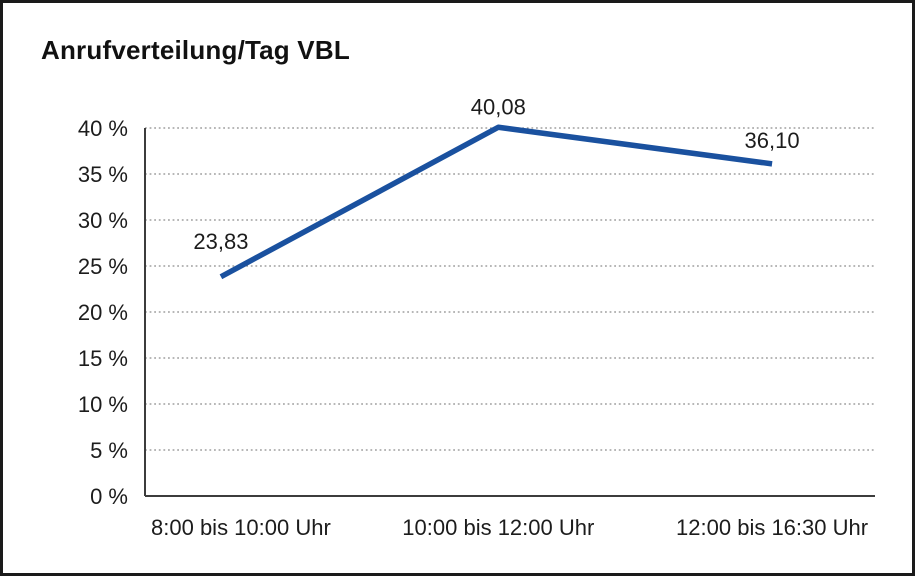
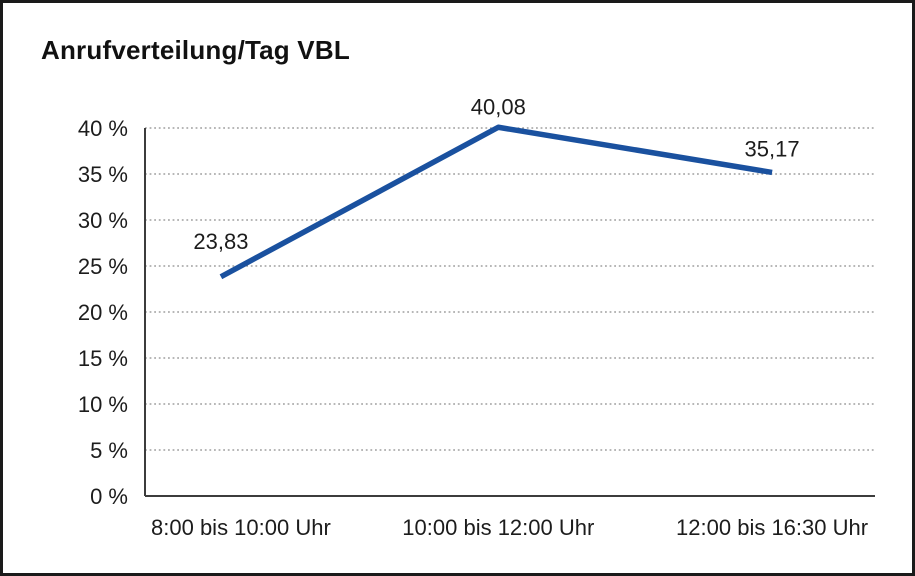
12:00 bis 16:30 Uhr: 36,10 -> 35,17
